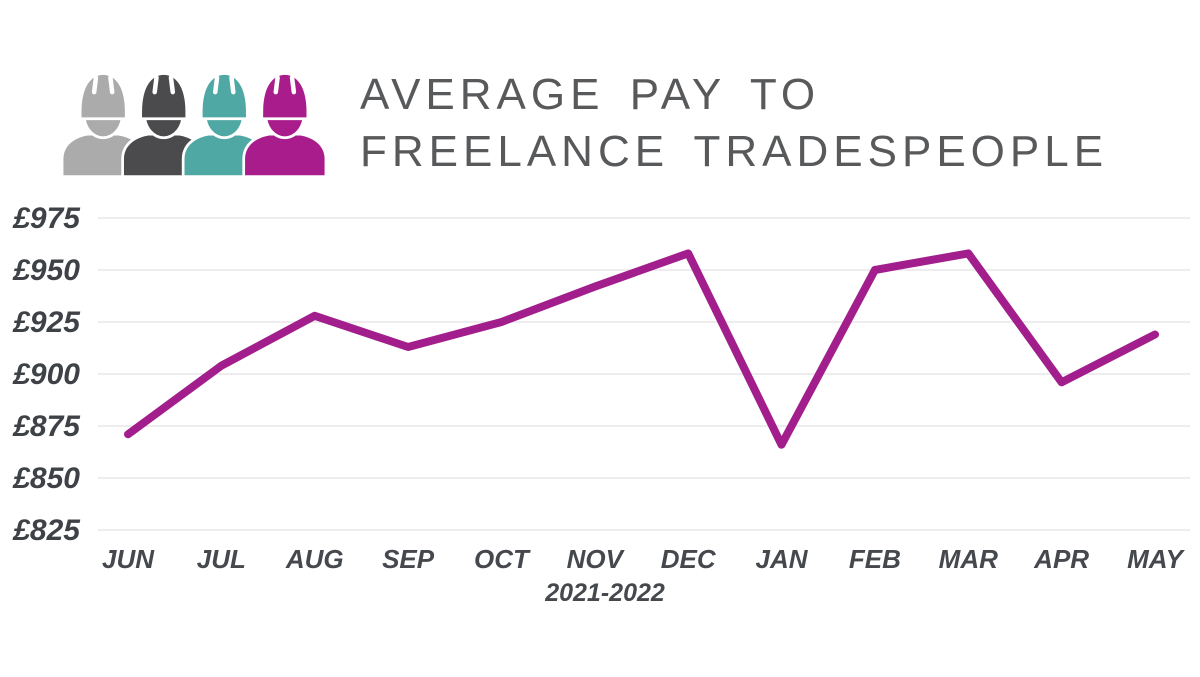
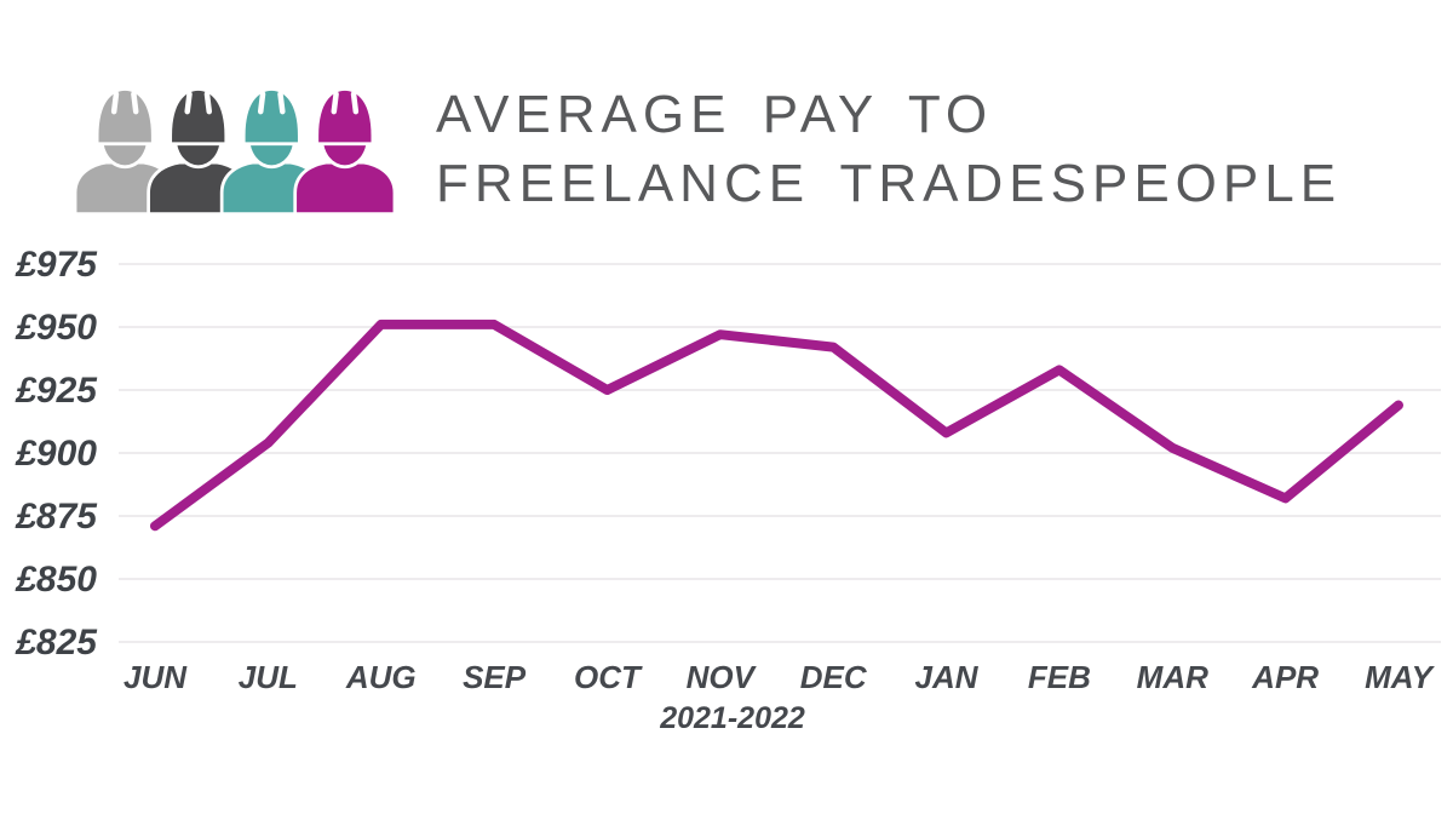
AUG: £928 -> £951
SEP: £913 -> £951
NOV: £942 -> £947
DEC: £958 -> £942
JAN: £866 -> £908
FEB: £950 -> £933
MAR: £958 -> £902
APR: £896 -> £882
